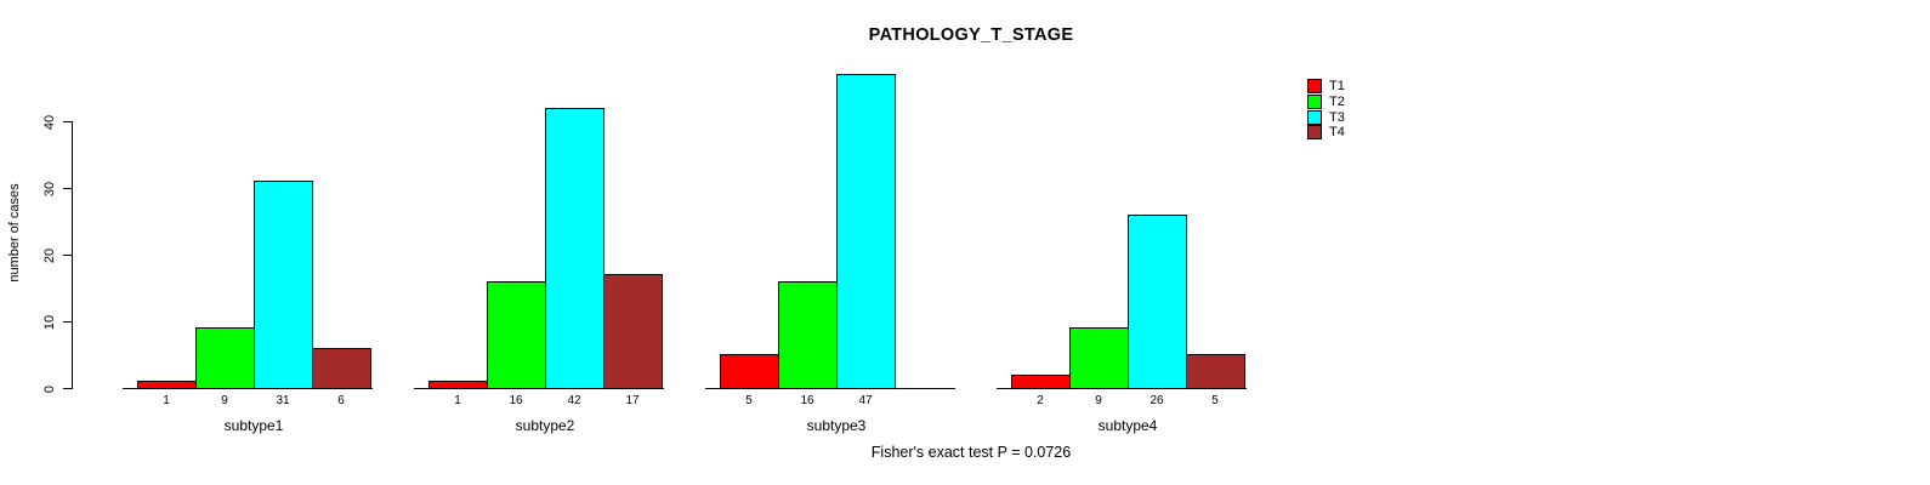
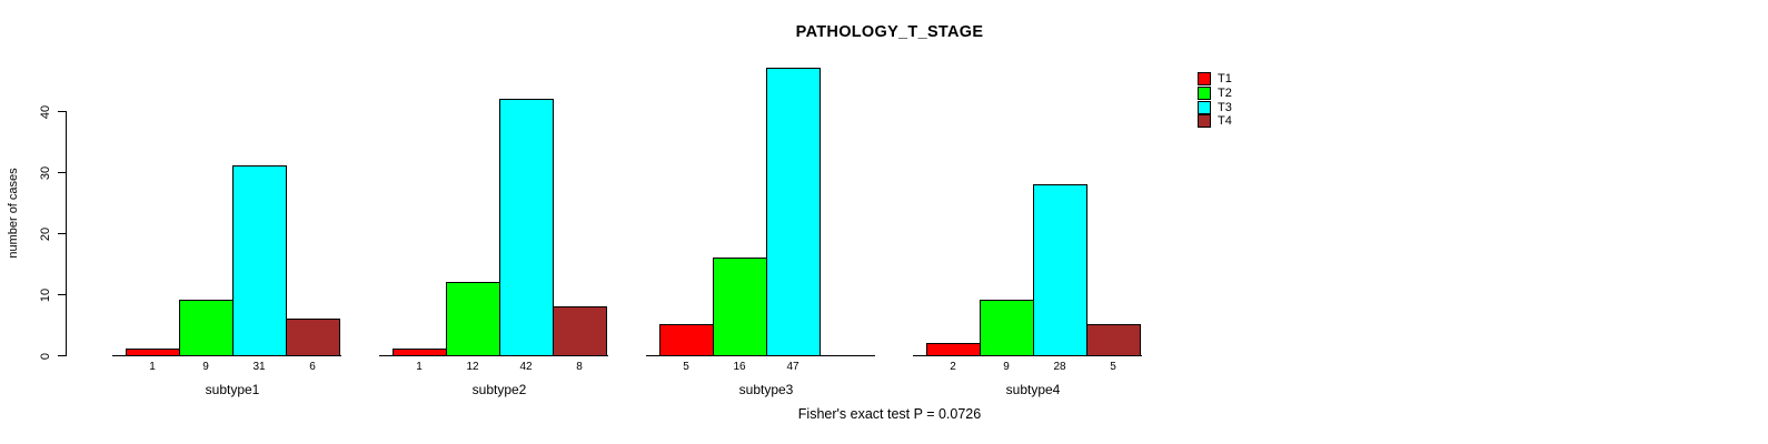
T2/subtype2: 16 -> 12
T4/subtype2: 17 -> 8
T3/subtype4: 26 -> 28
